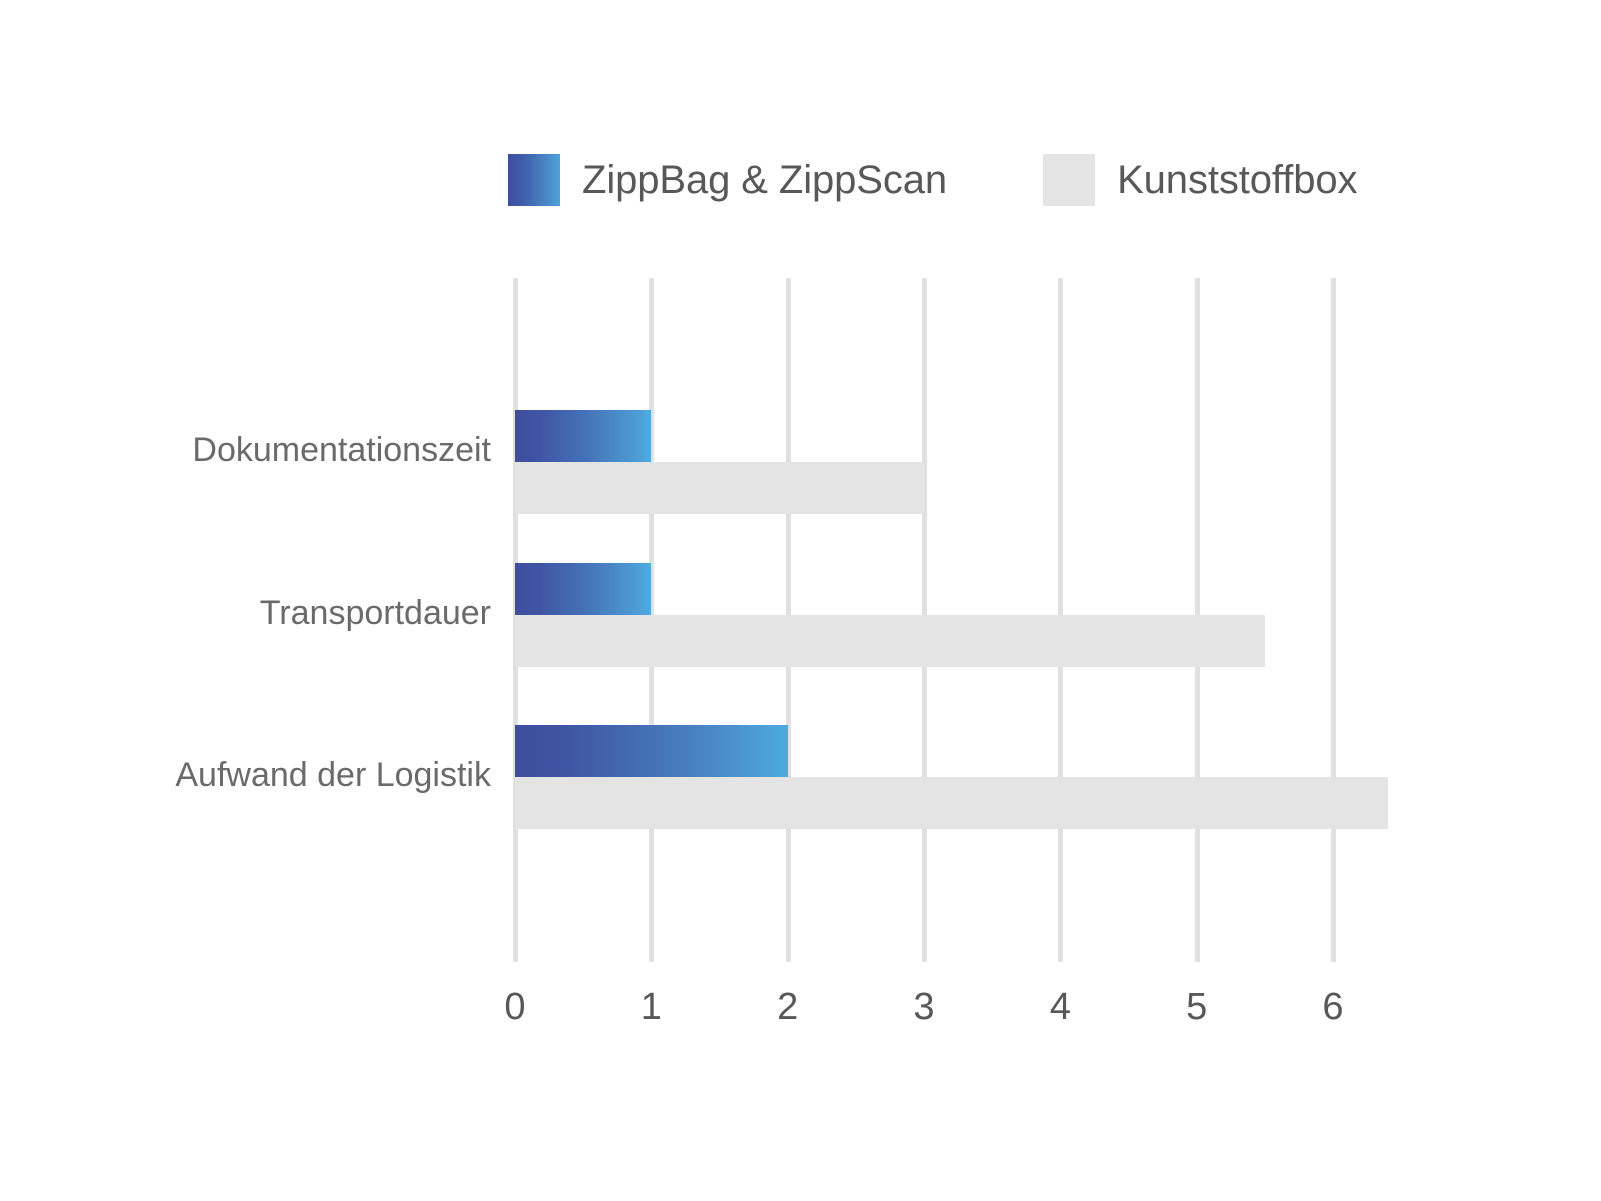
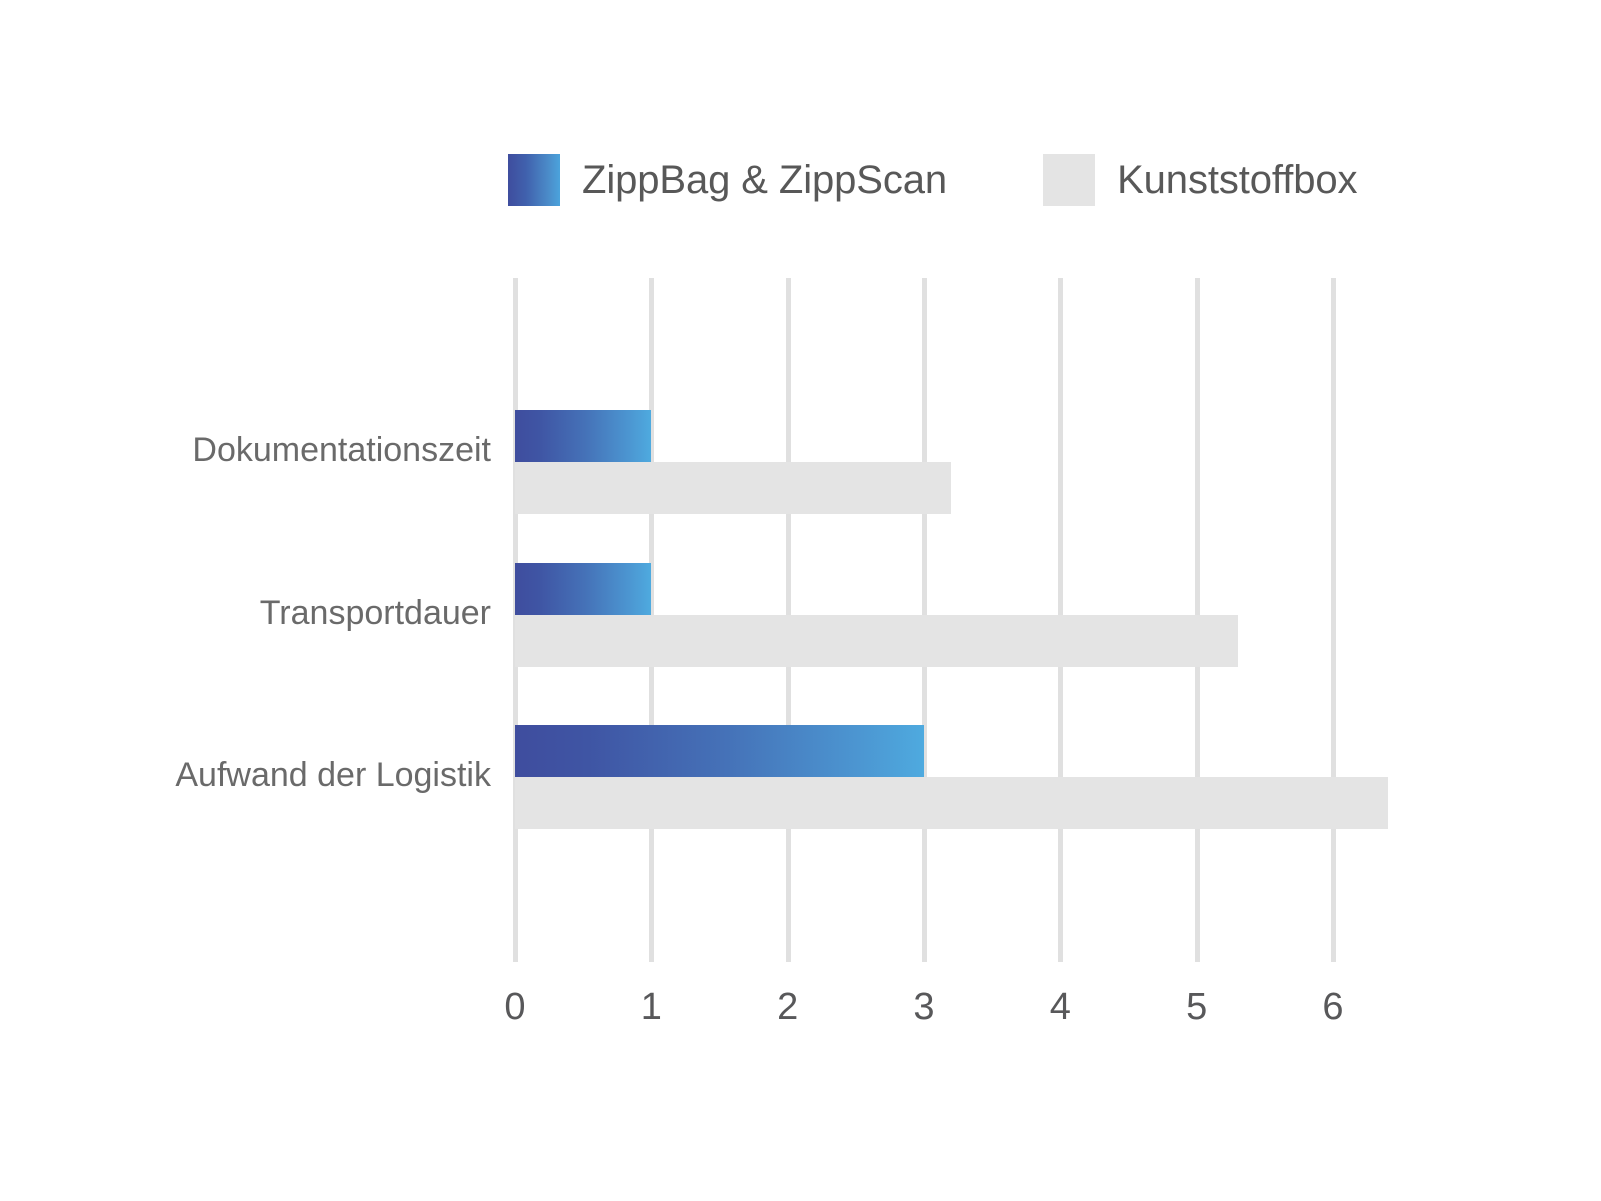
Kunststoffbox/Dokumentationszeit: 3.0 -> 3.2
Kunststoffbox/Transportdauer: 5.5 -> 5.3
ZippBag & ZippScan/Aufwand der Logistik: 2 -> 3
